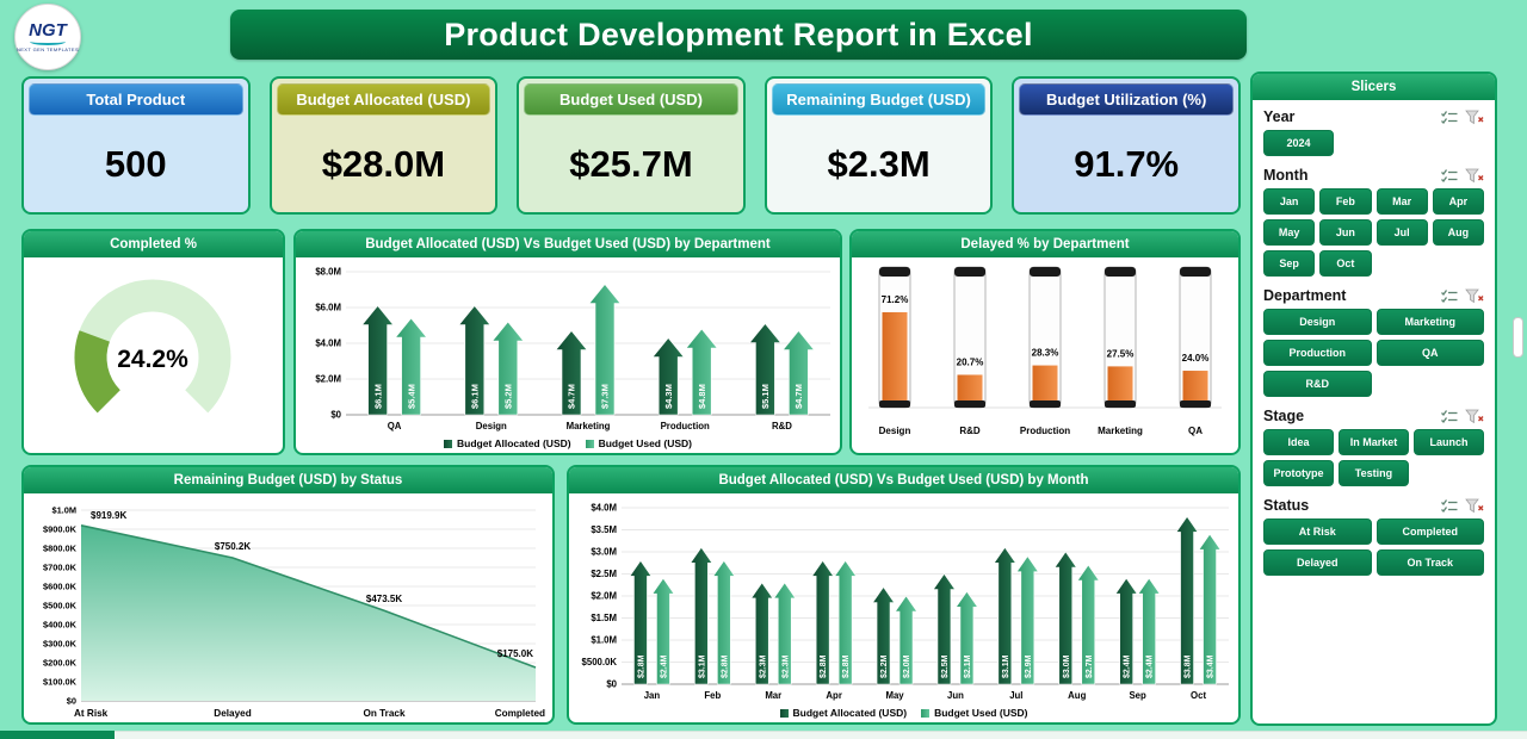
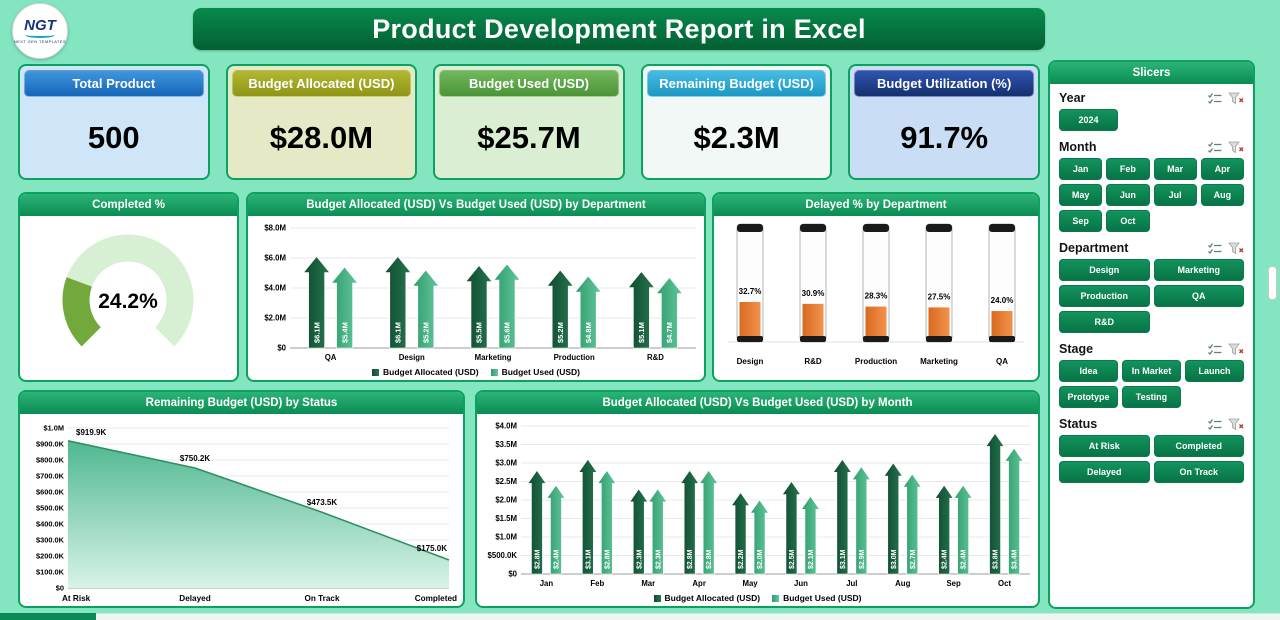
Budget Allocated (USD) Vs Budget Used (USD) by Department/Budget Allocated (USD)/Marketing: $4.7M -> $5.5M
Budget Allocated (USD) Vs Budget Used (USD) by Department/Budget Used (USD)/Marketing: $7.3M -> $5.6M
Budget Allocated (USD) Vs Budget Used (USD) by Department/Budget Allocated (USD)/Production: $4.3M -> $5.2M
Delayed % by Department/Design: 71.2% -> 32.7%
Delayed % by Department/R&D: 20.7% -> 30.9%
